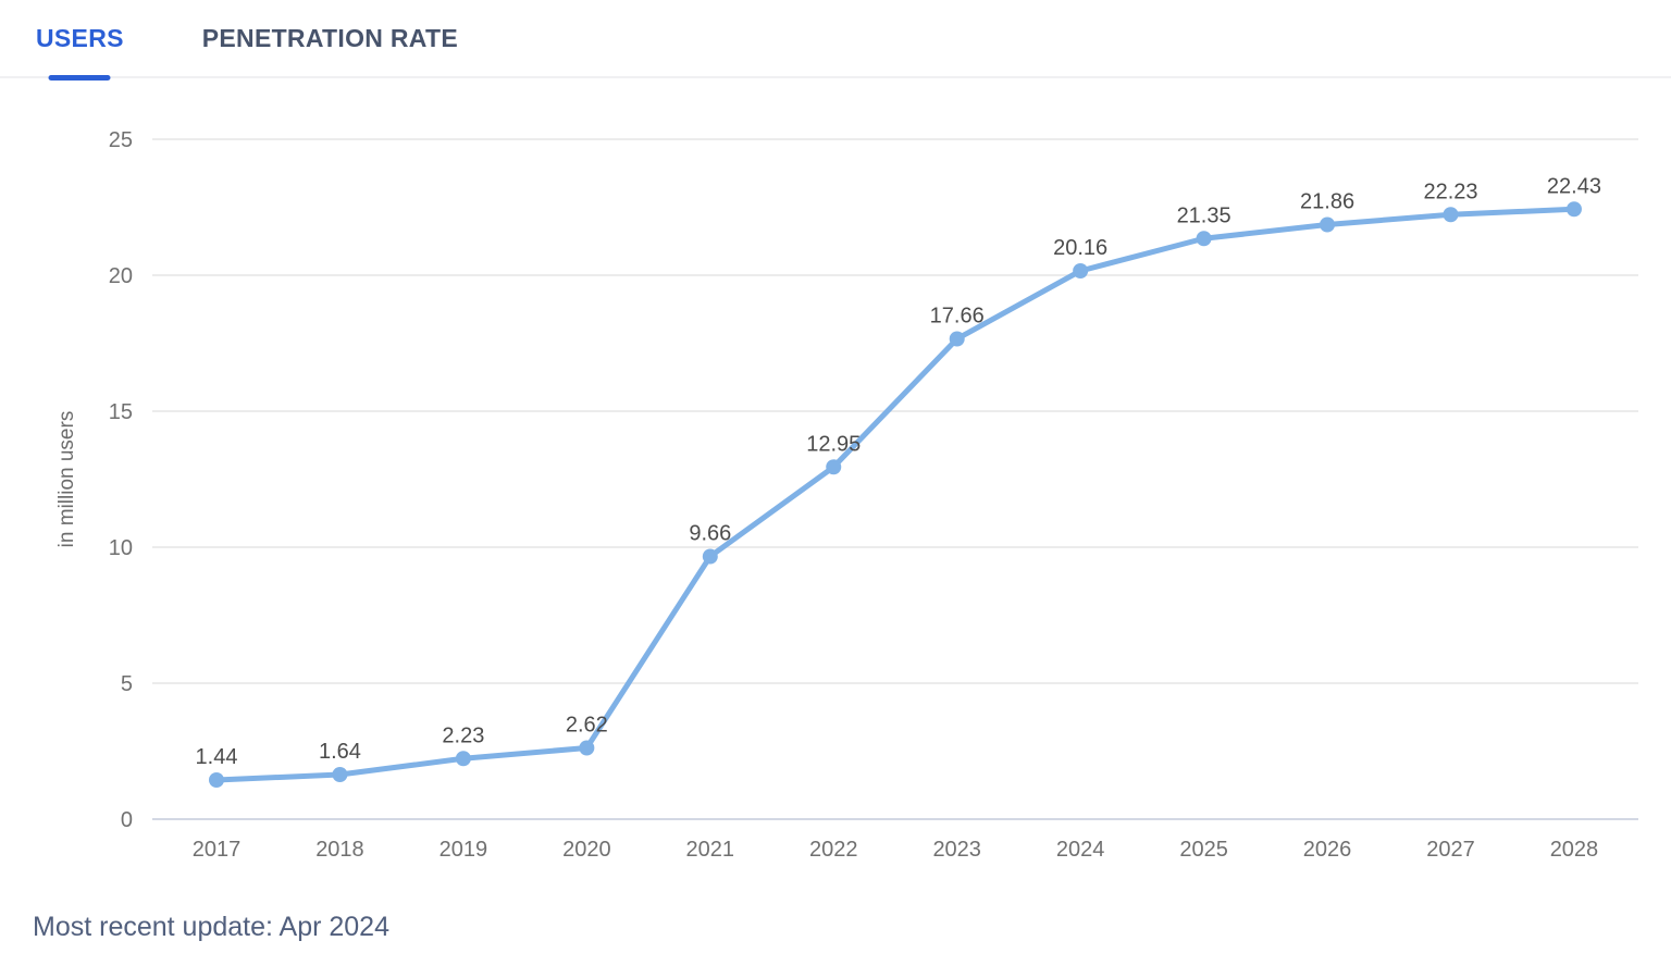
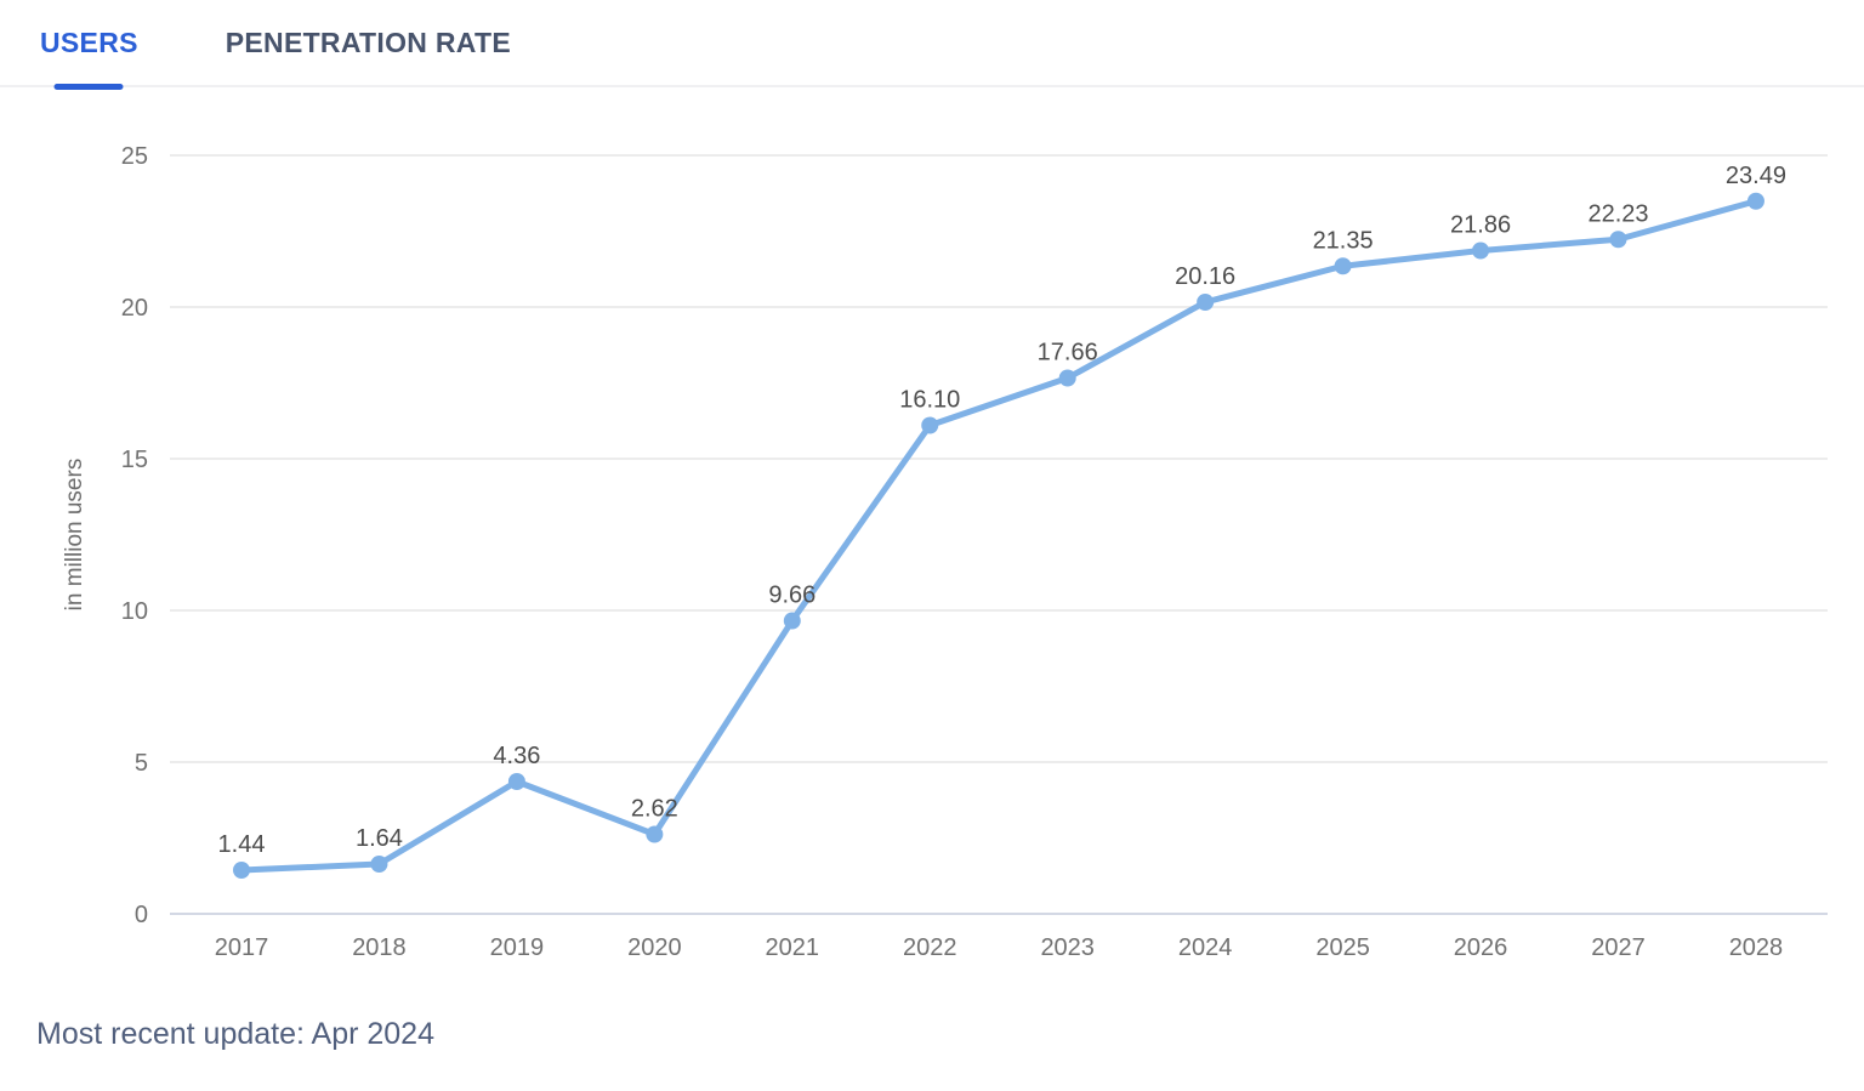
2019: 2.23 -> 4.36
2022: 12.95 -> 16.10
2028: 22.43 -> 23.49
